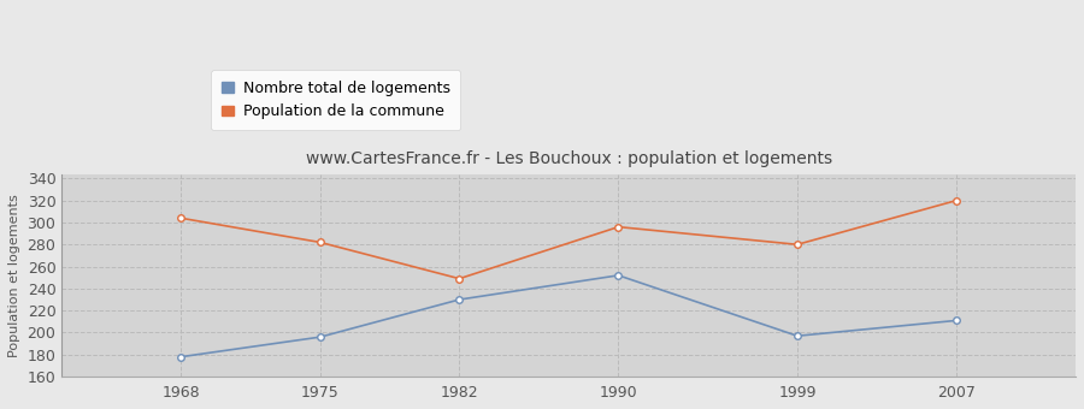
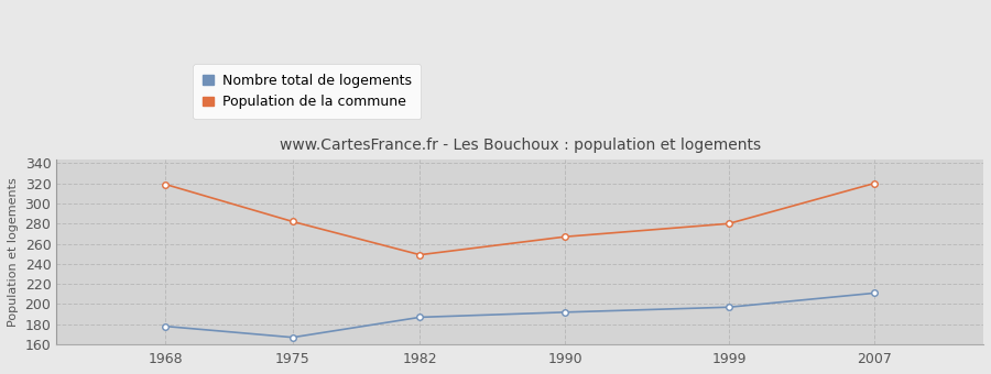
Population de la commune/1968: 304 -> 319
Nombre total de logements/1975: 196 -> 167
Nombre total de logements/1982: 230 -> 187
Nombre total de logements/1990: 252 -> 192
Population de la commune/1990: 296 -> 267
